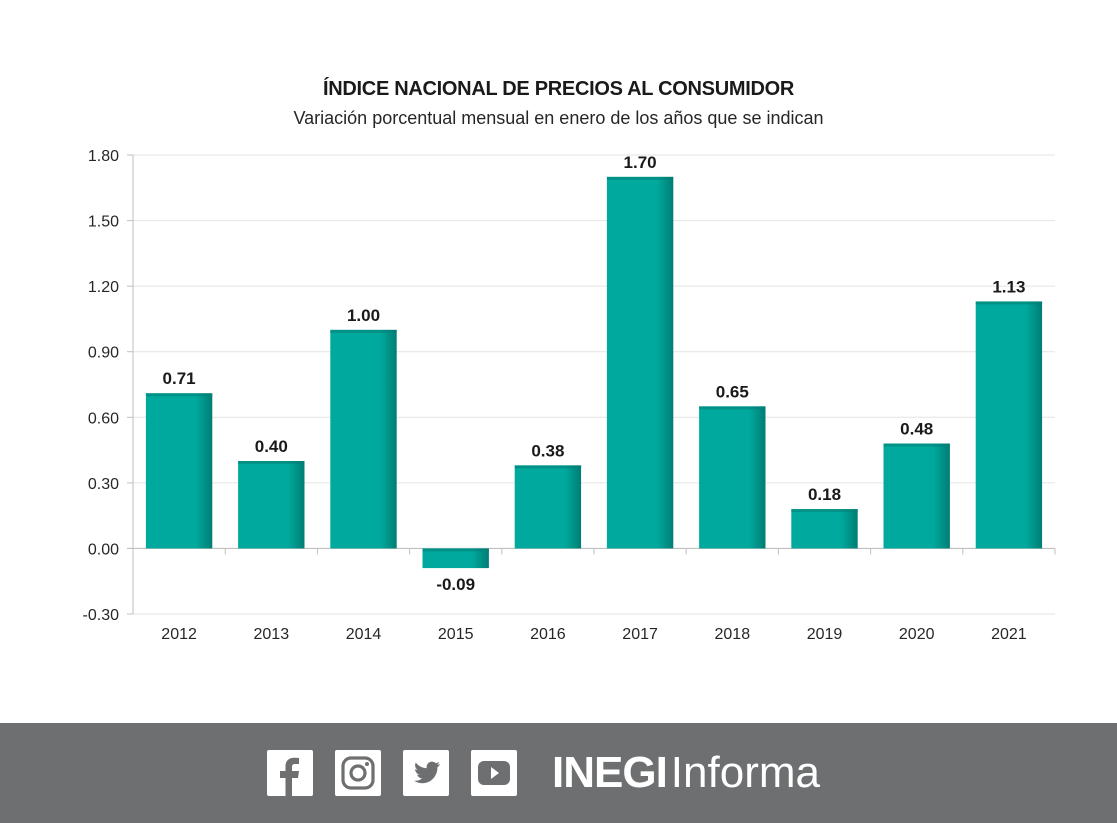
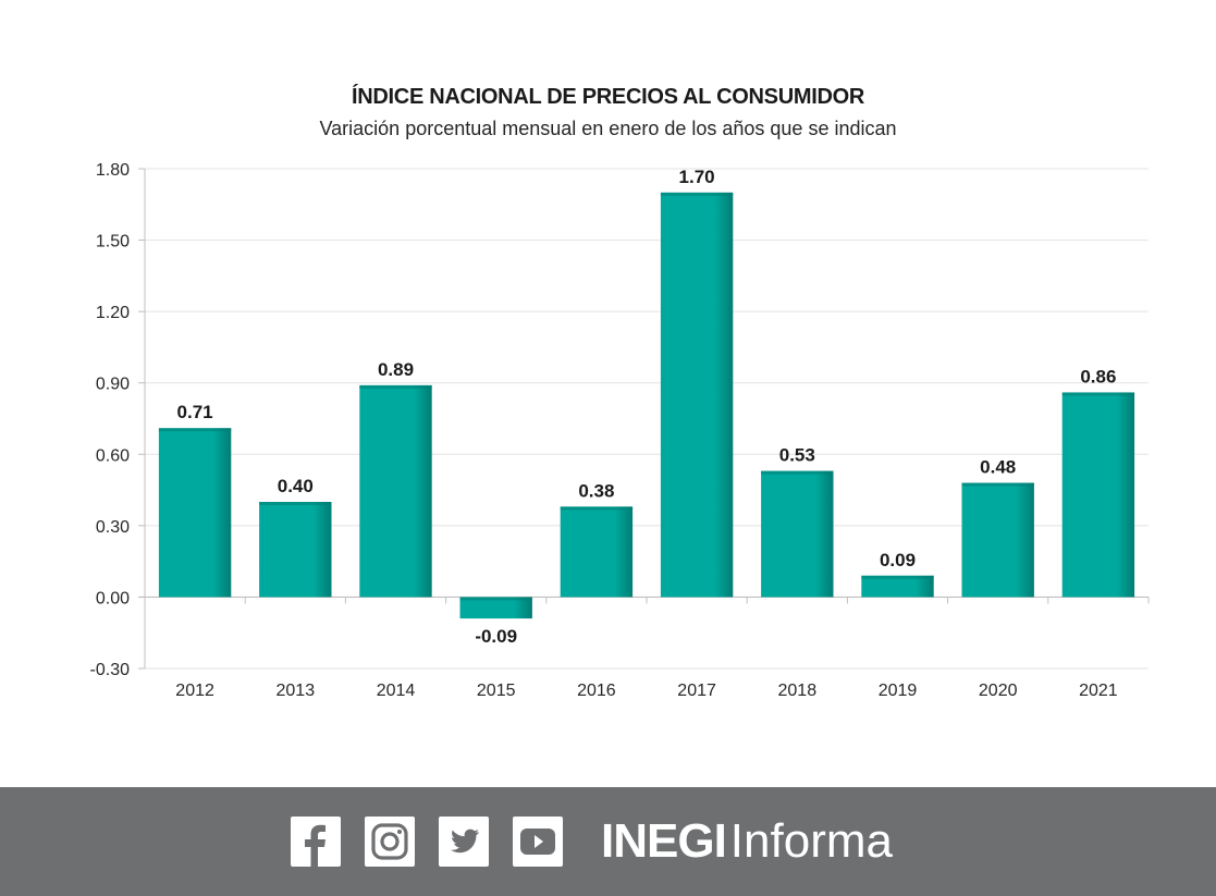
2014: 1.00 -> 0.89
2018: 0.65 -> 0.53
2019: 0.18 -> 0.09
2021: 1.13 -> 0.86
